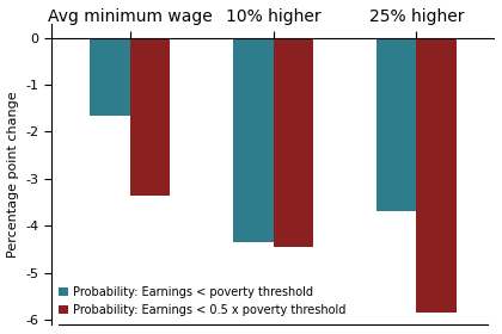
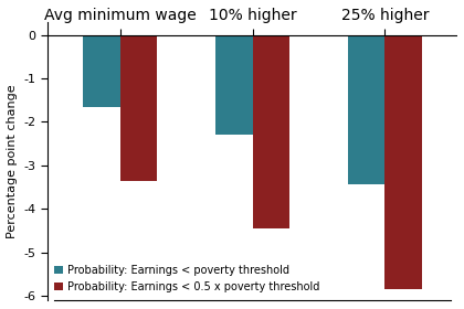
Probability: Earnings < poverty threshold/10% higher: -4.35 -> -2.30
Probability: Earnings < poverty threshold/25% higher: -3.70 -> -3.45
